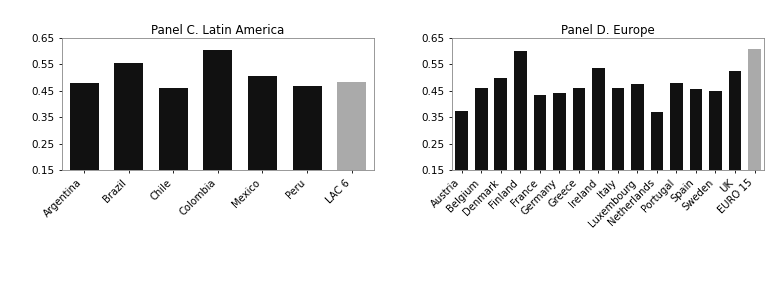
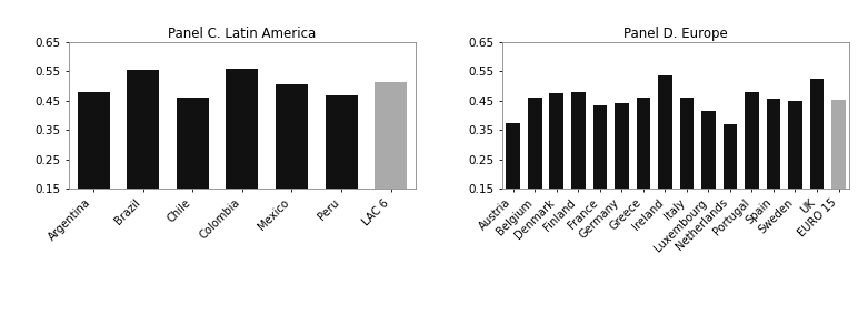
Panel C. Latin America/Colombia: 0.605 -> 0.558
Panel C. Latin America/LAC 6: 0.485 -> 0.515
Panel D. Europe/Denmark: 0.500 -> 0.475
Panel D. Europe/Finland: 0.600 -> 0.478
Panel D. Europe/Luxembourg: 0.475 -> 0.415
Panel D. Europe/EURO 15: 0.610 -> 0.455
